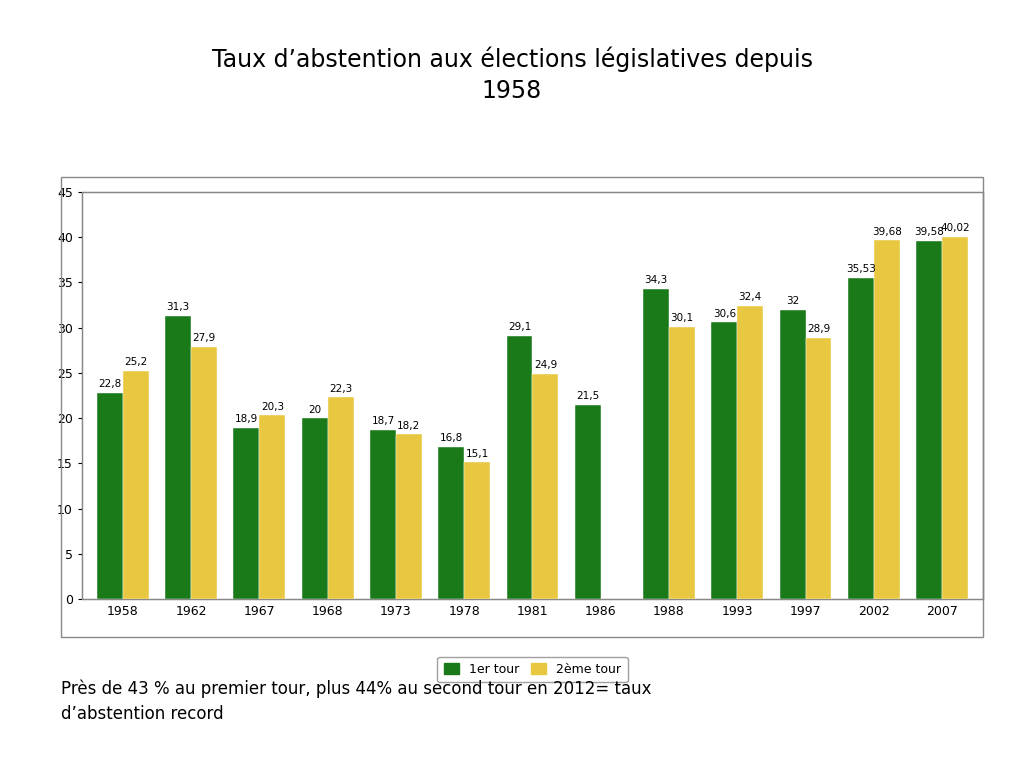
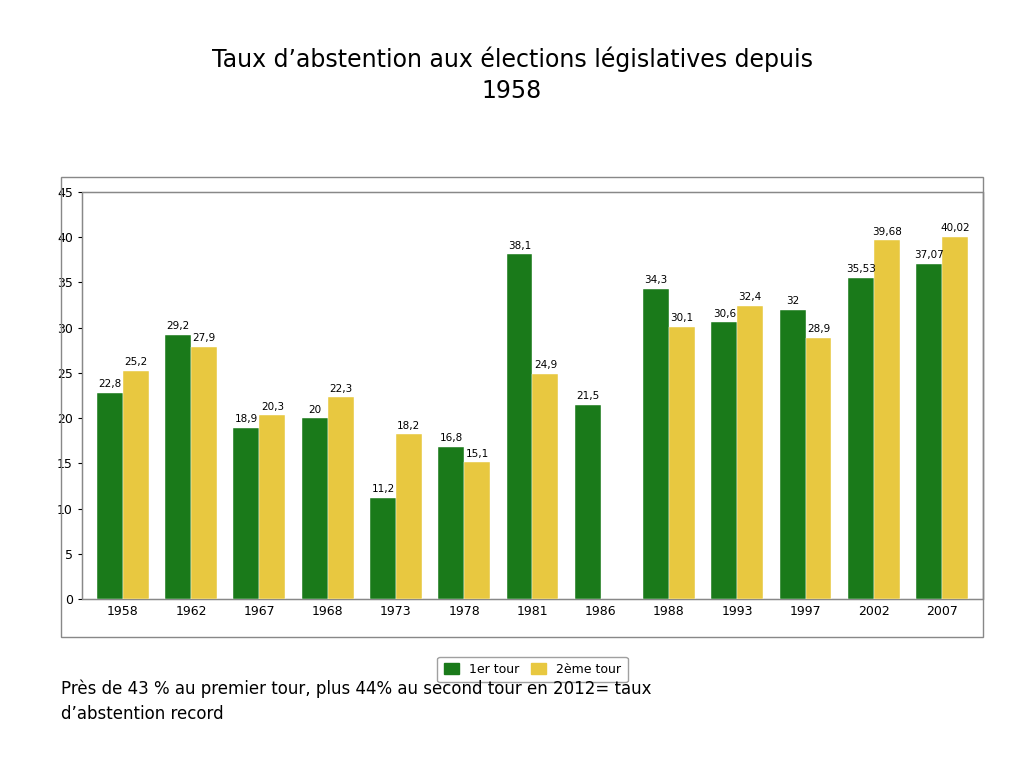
1er tour/1962: 31,3 -> 29,2
1er tour/1973: 18,7 -> 11,2
1er tour/1981: 29,1 -> 38,1
1er tour/2007: 39,58 -> 37,07
